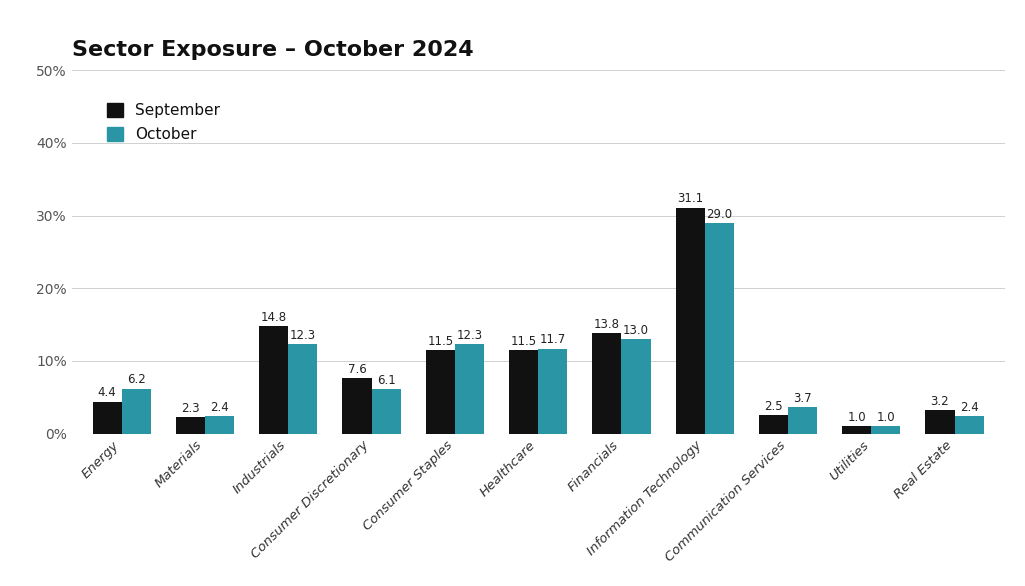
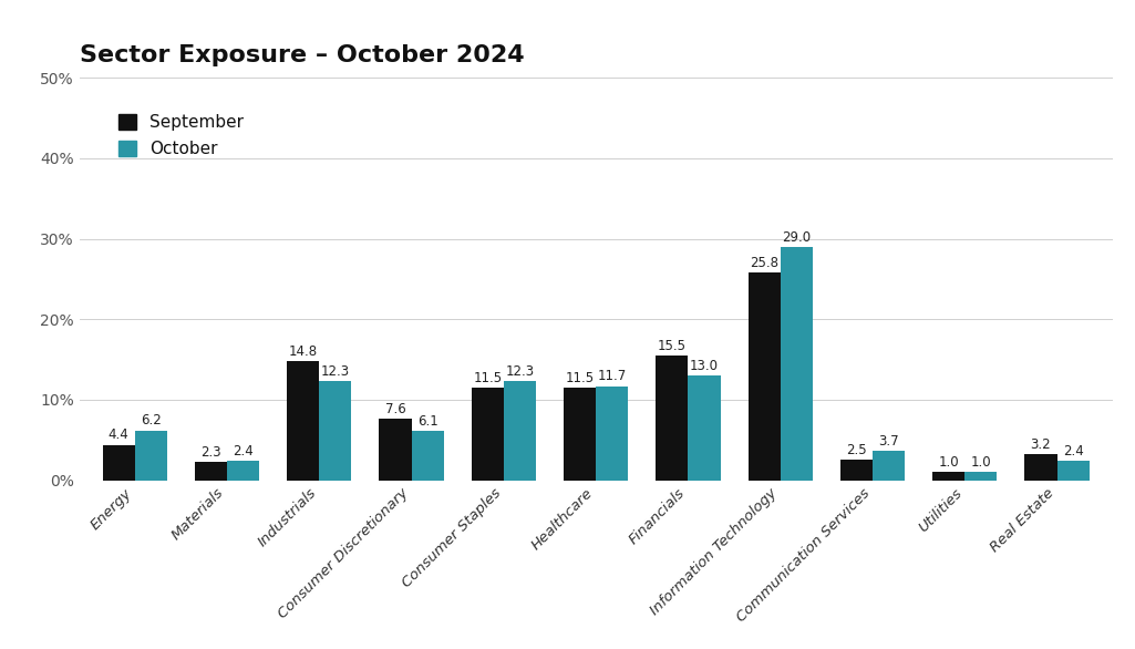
September/Financials: 13.8 -> 15.5
September/Information Technology: 31.1 -> 25.8
